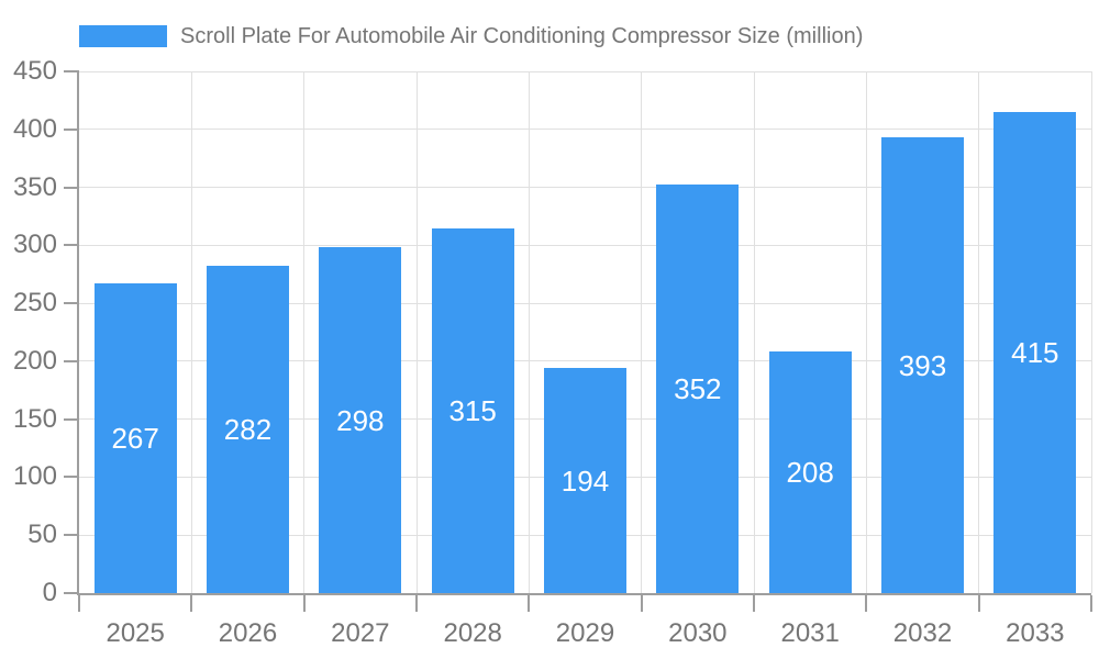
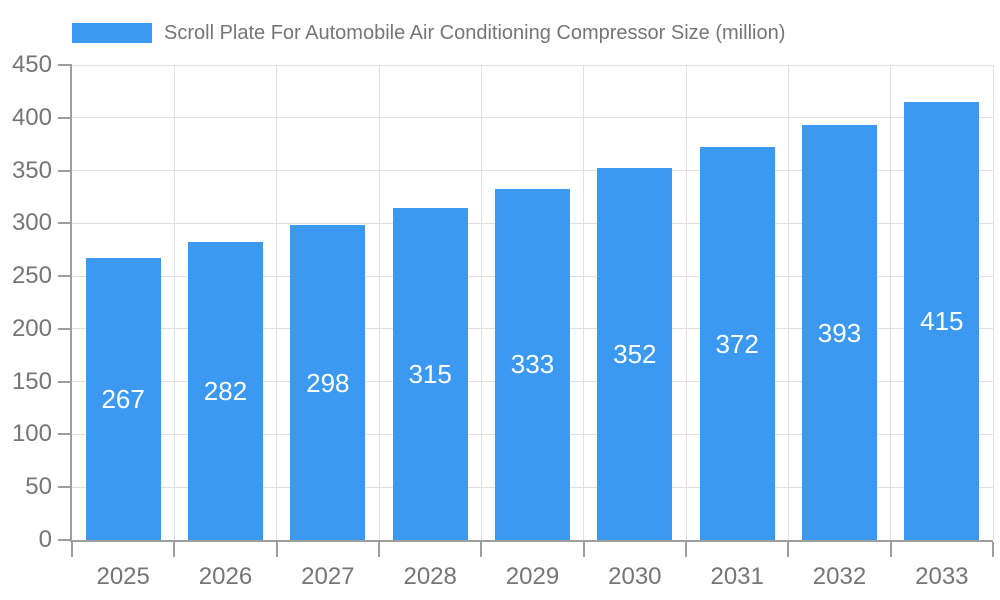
2029: 194 -> 333
2031: 208 -> 372
